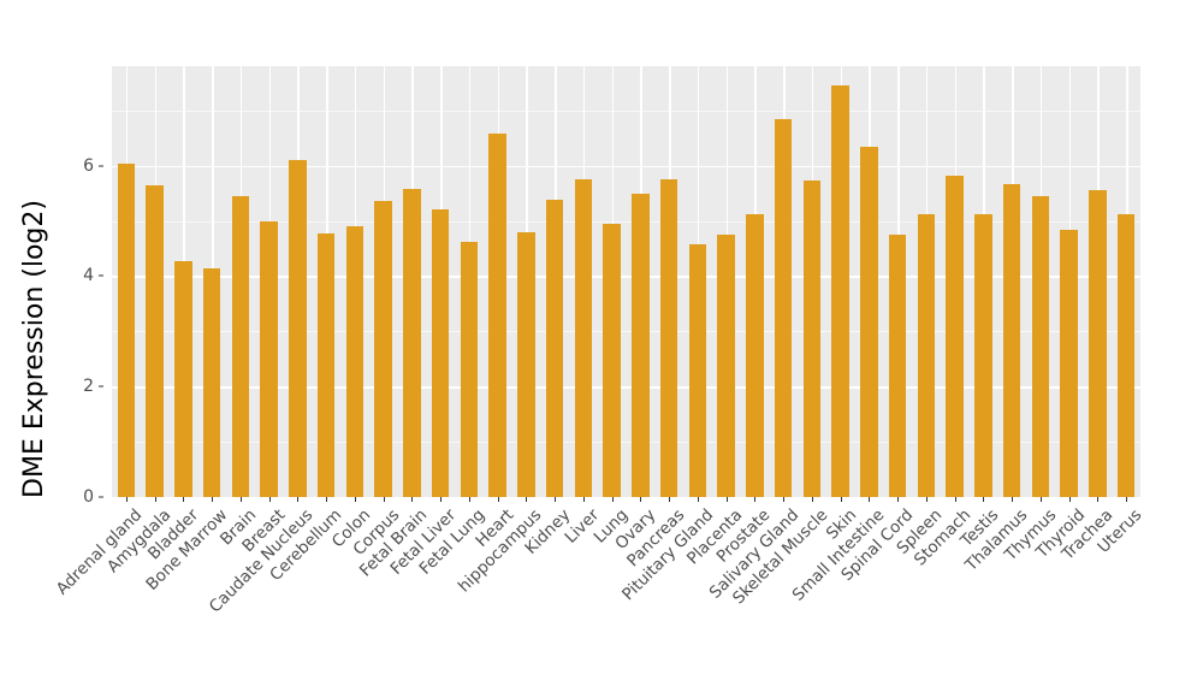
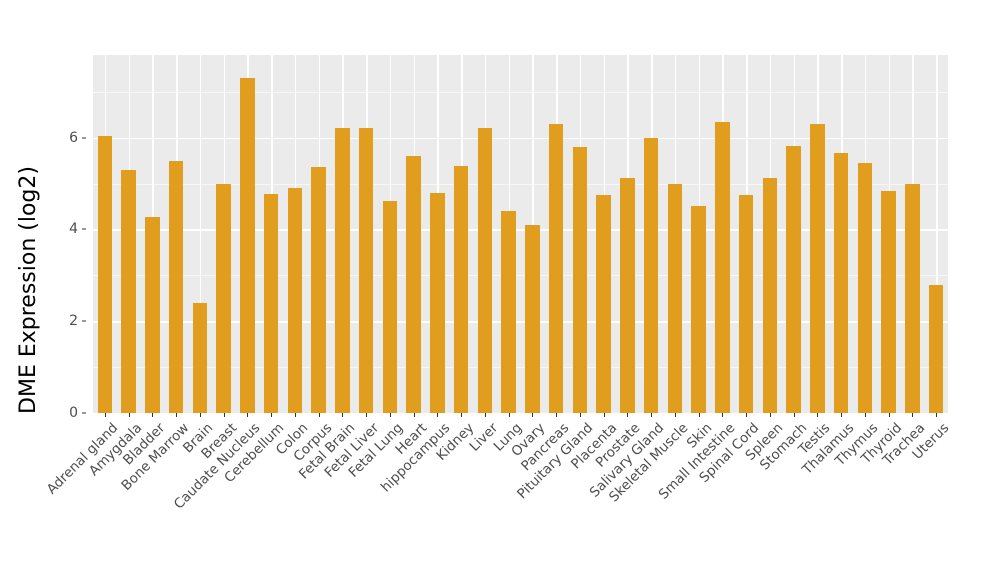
Amygdala: 5.6 -> 5.3
Bone Marrow: 4.1 -> 5.5
Brain: 5.4 -> 2.4
Caudate Nucleus: 6.1 -> 7.3
Fetal Brain: 5.6 -> 6.2
Fetal Liver: 5.2 -> 6.2
Heart: 6.6 -> 5.6
Liver: 5.8 -> 6.2
Lung: 4.9 -> 4.4
Ovary: 5.5 -> 4.1
Pancreas: 5.8 -> 6.3
Pituitary Gland: 4.6 -> 5.8
Salivary Gland: 6.8 -> 6.0
Skeletal Muscle: 5.7 -> 5.0
Skin: 7.5 -> 4.5
Testis: 5.1 -> 6.3
Trachea: 5.5 -> 5.0
Uterus: 5.1 -> 2.8
